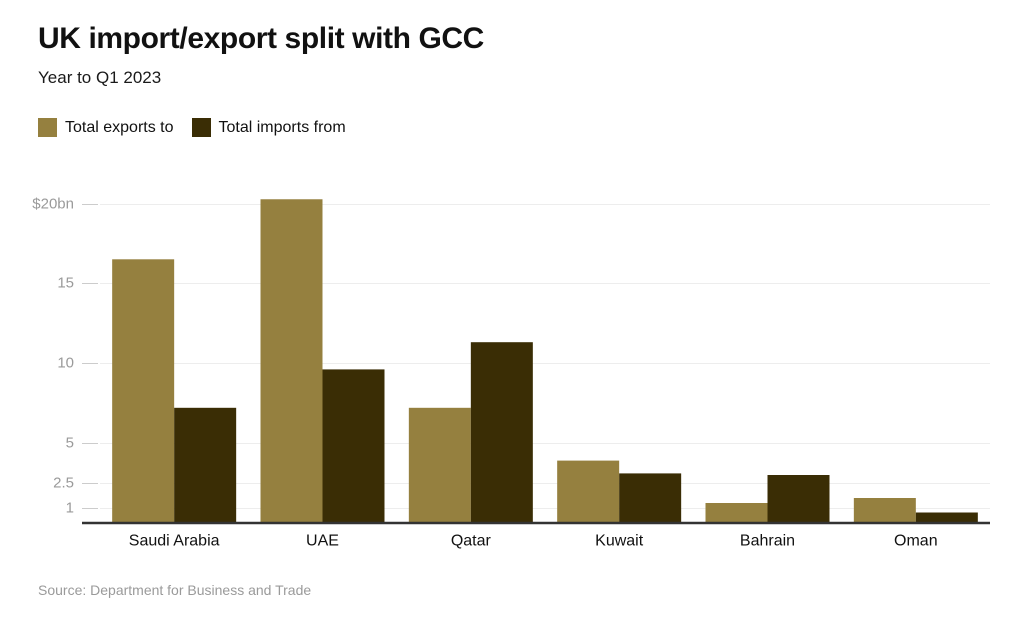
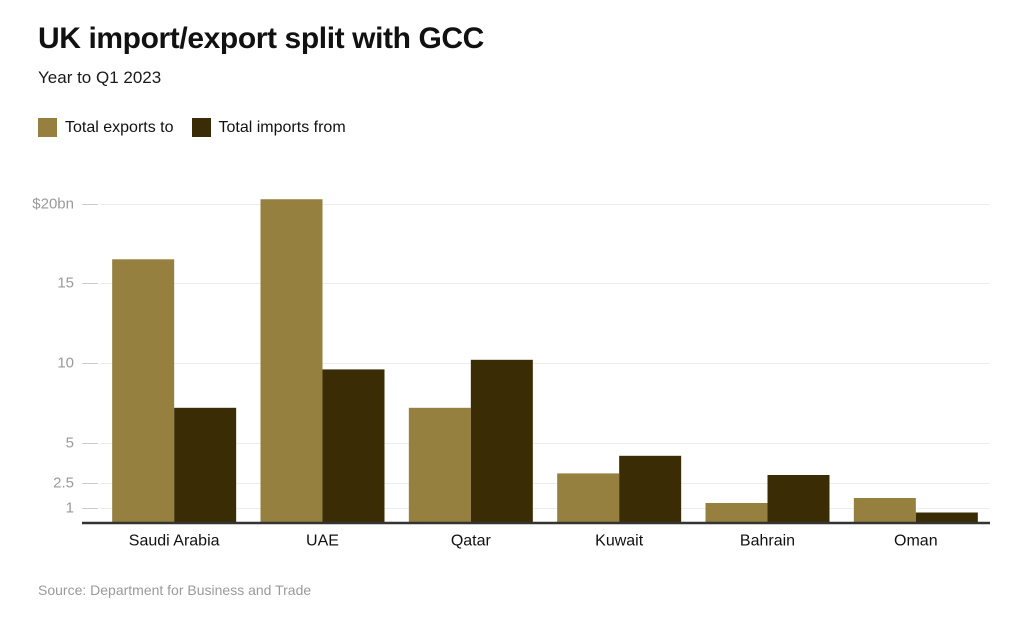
Total imports from/Qatar: 11.3 -> 10.2
Total exports to/Kuwait: 3.9 -> 3.1
Total imports from/Kuwait: 3.1 -> 4.2
